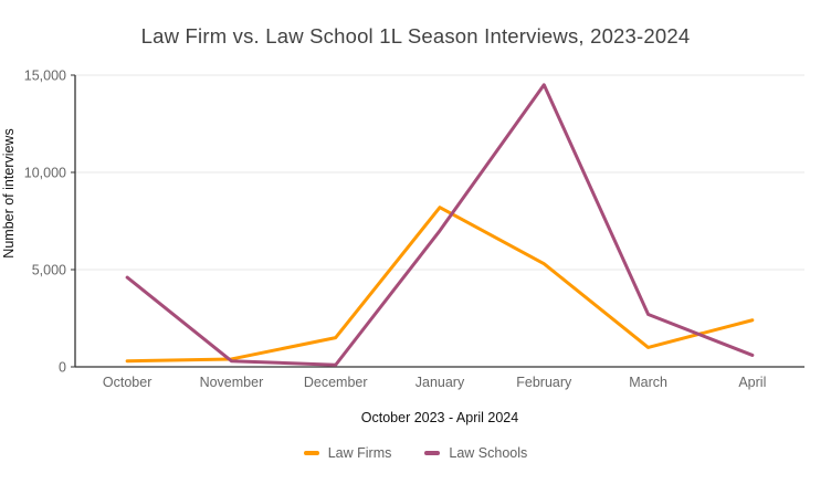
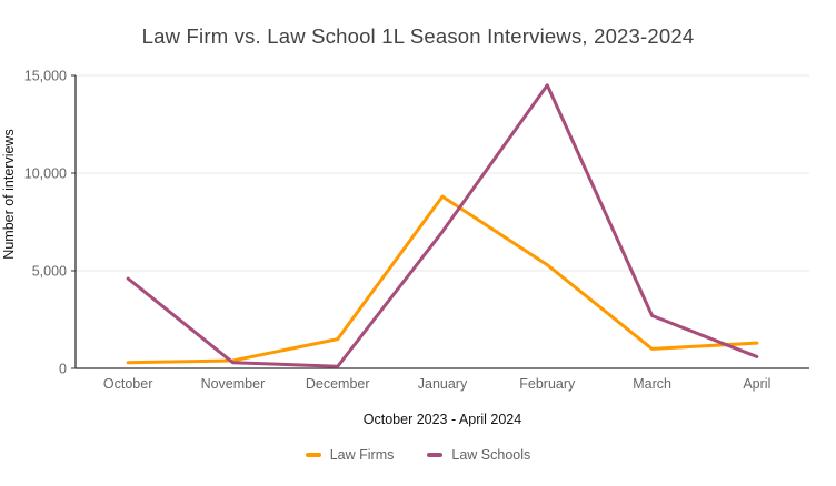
Law Firms/January: 8200 -> 8800
Law Firms/April: 2400 -> 1300
